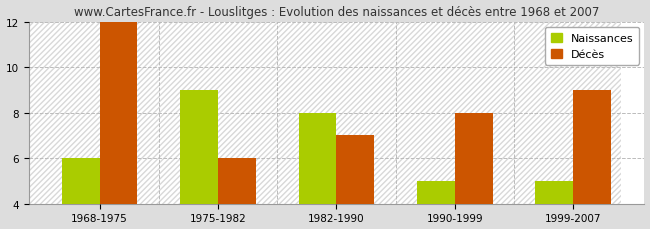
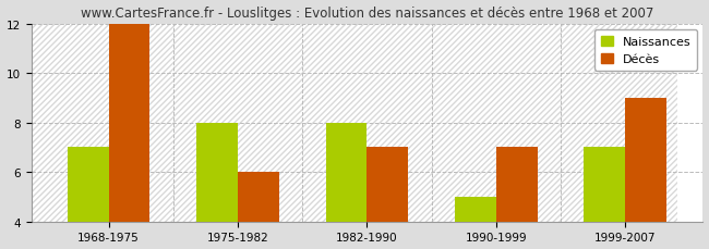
Naissances/1968-1975: 6 -> 7
Naissances/1975-1982: 9 -> 8
Décès/1990-1999: 8 -> 7
Naissances/1999-2007: 5 -> 7
